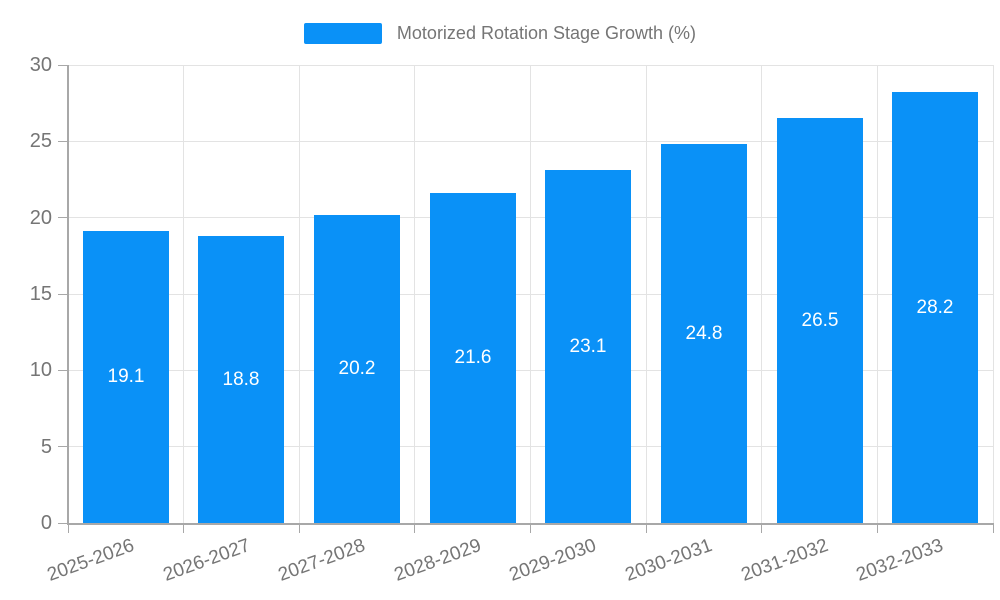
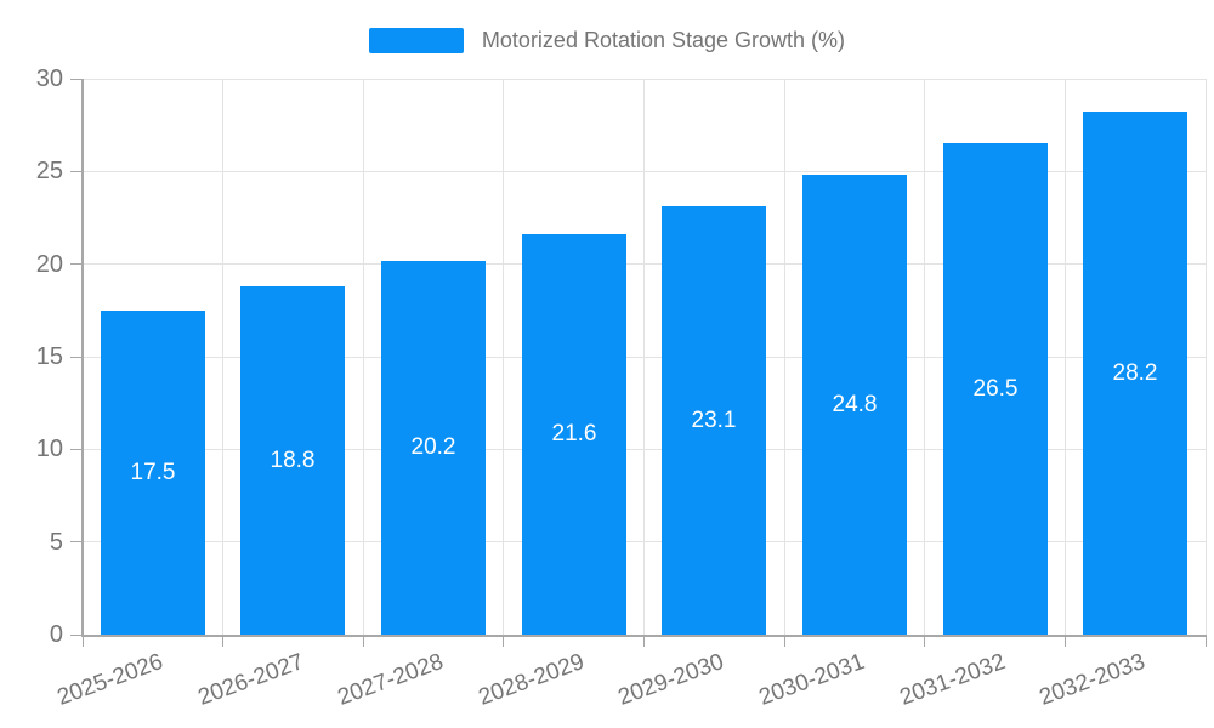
2025-2026: 19.1 -> 17.5
